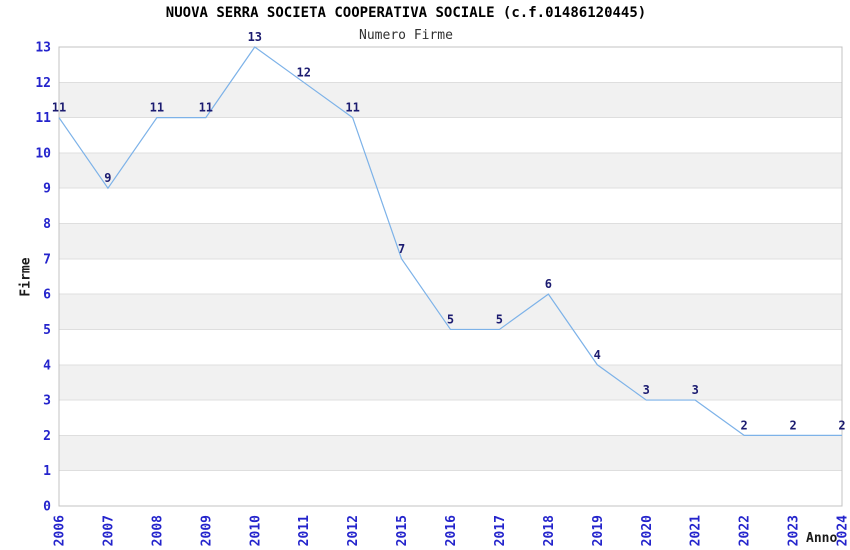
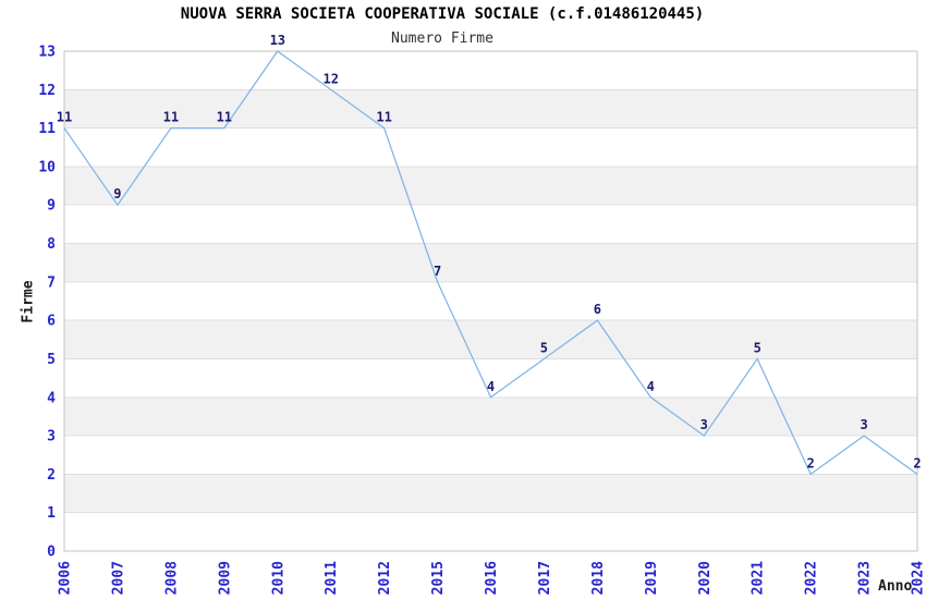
2016: 5 -> 4
2021: 3 -> 5
2023: 2 -> 3
